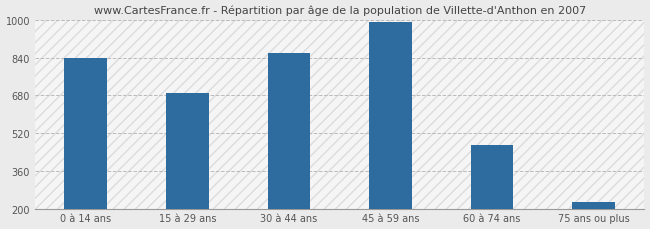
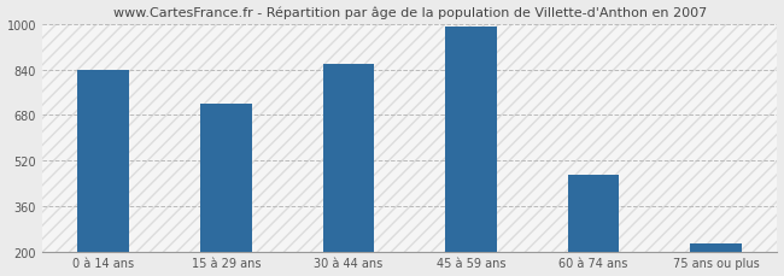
15 à 29 ans: 692 -> 720
